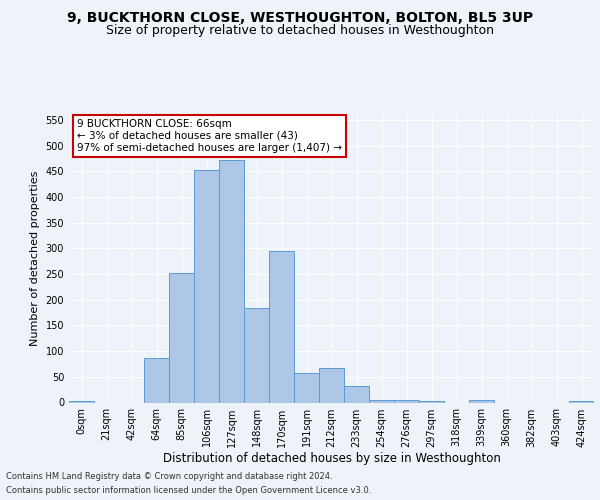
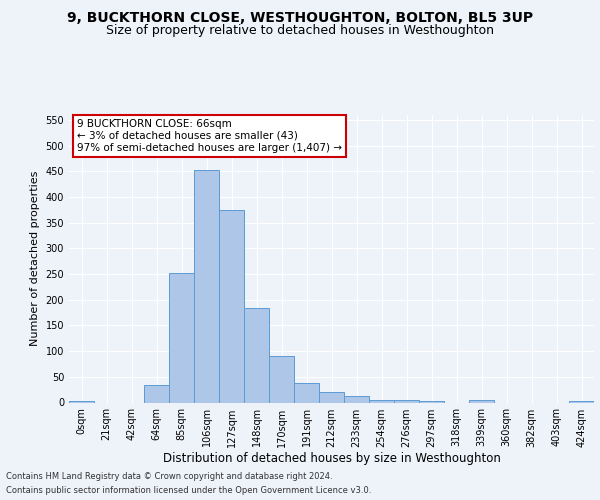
64sqm: 86 -> 35
127sqm: 472 -> 375
170sqm: 296 -> 90
191sqm: 58 -> 38
212sqm: 68 -> 20
233sqm: 32 -> 12
